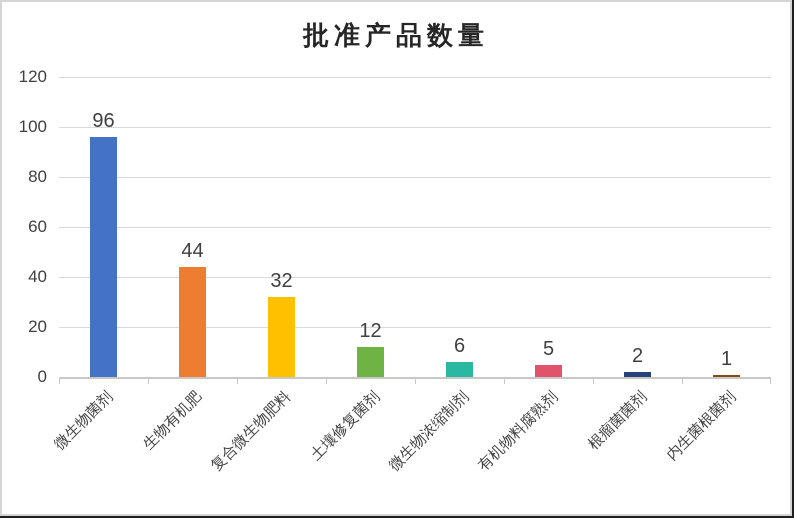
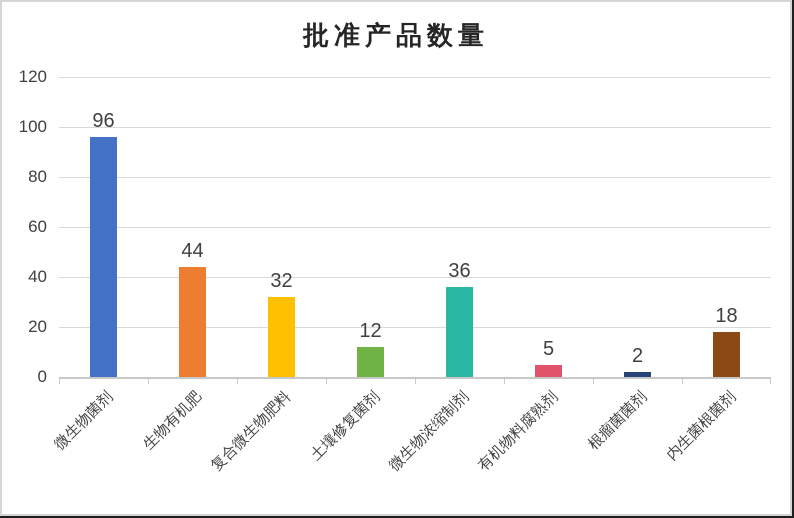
微生物浓缩制剂: 6 -> 36
内生菌根菌剂: 1 -> 18
